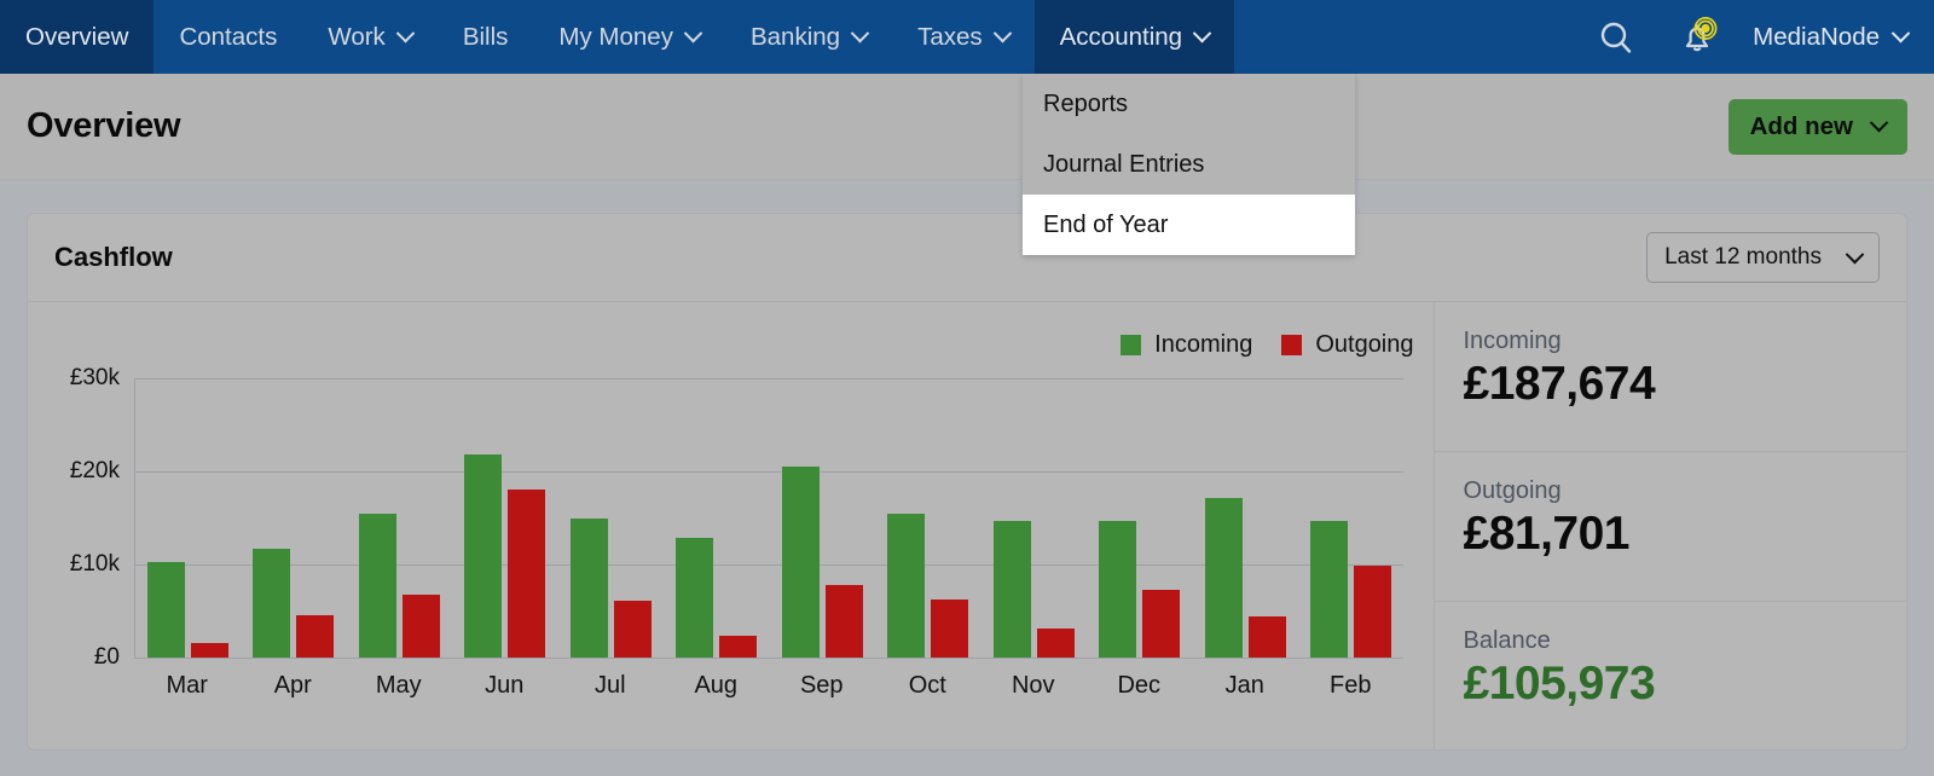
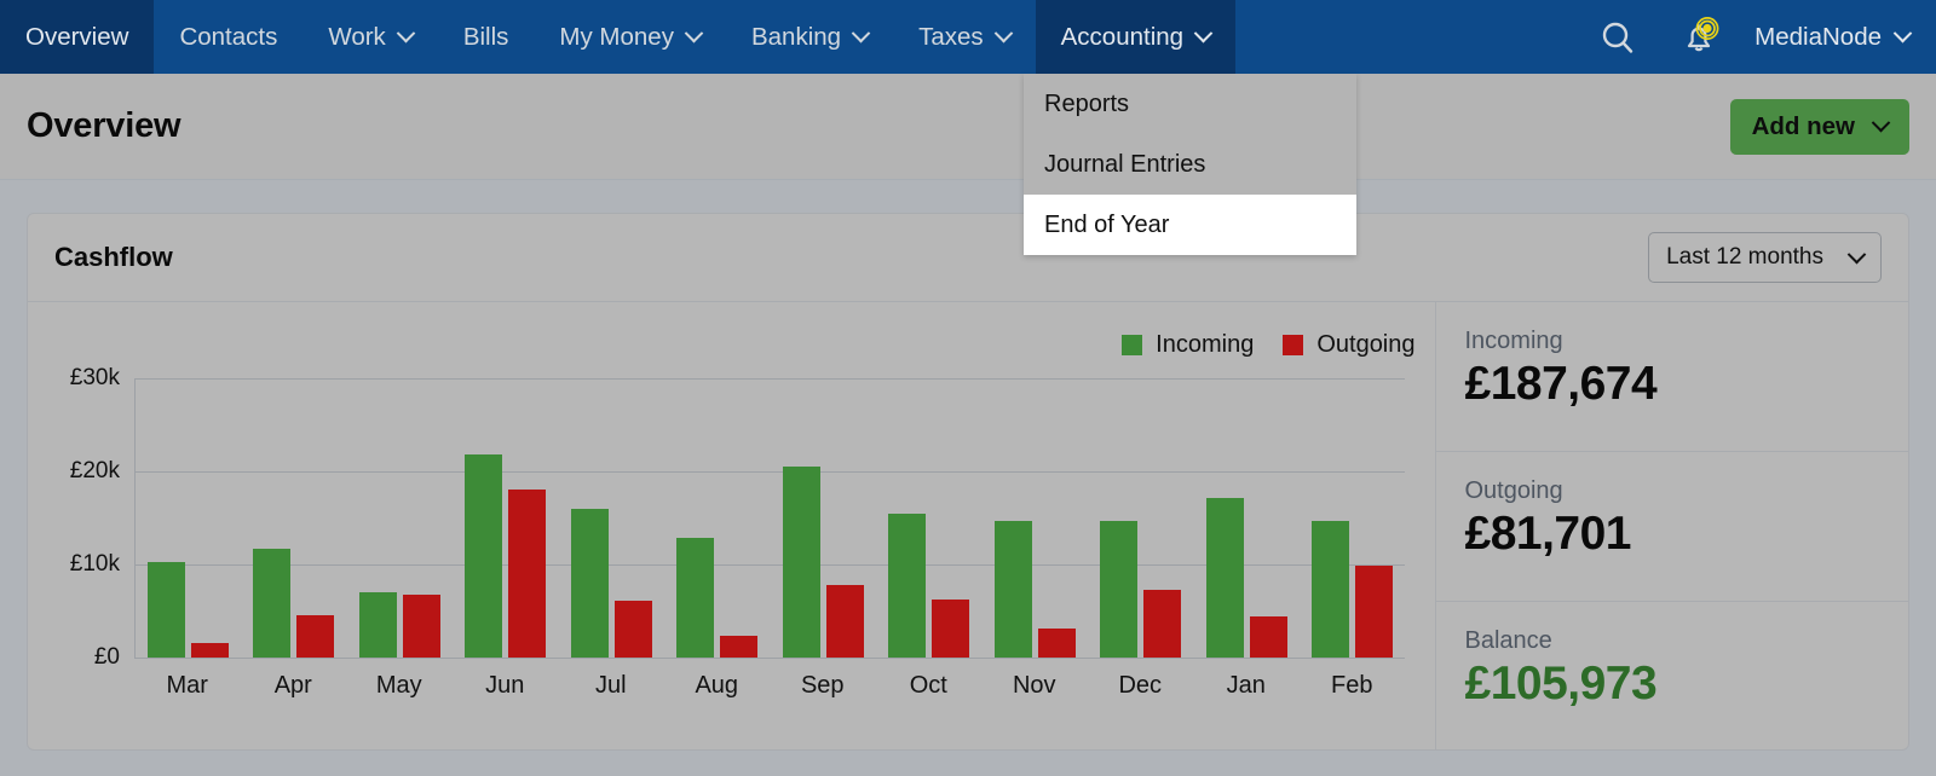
Incoming/May: £16k -> £7k
Incoming/Jul: £15k -> £16k
